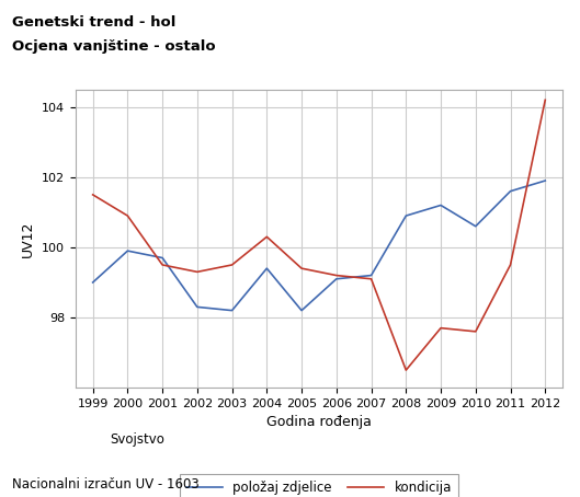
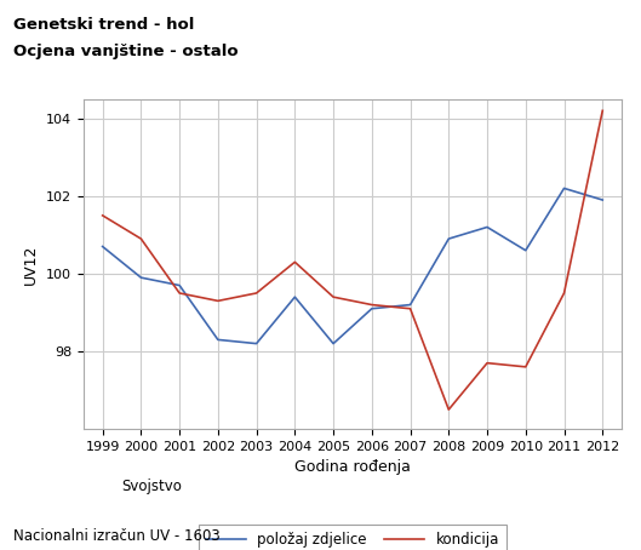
položaj zdjelice/1999: 99.0 -> 100.7
položaj zdjelice/2011: 101.6 -> 102.2
